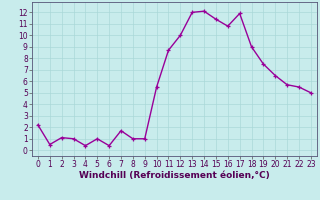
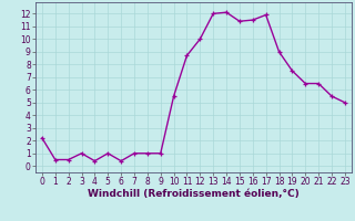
2: 1.1 -> 0.5
7: 1.7 -> 1.0
16: 10.8 -> 11.5
21: 5.7 -> 6.5
